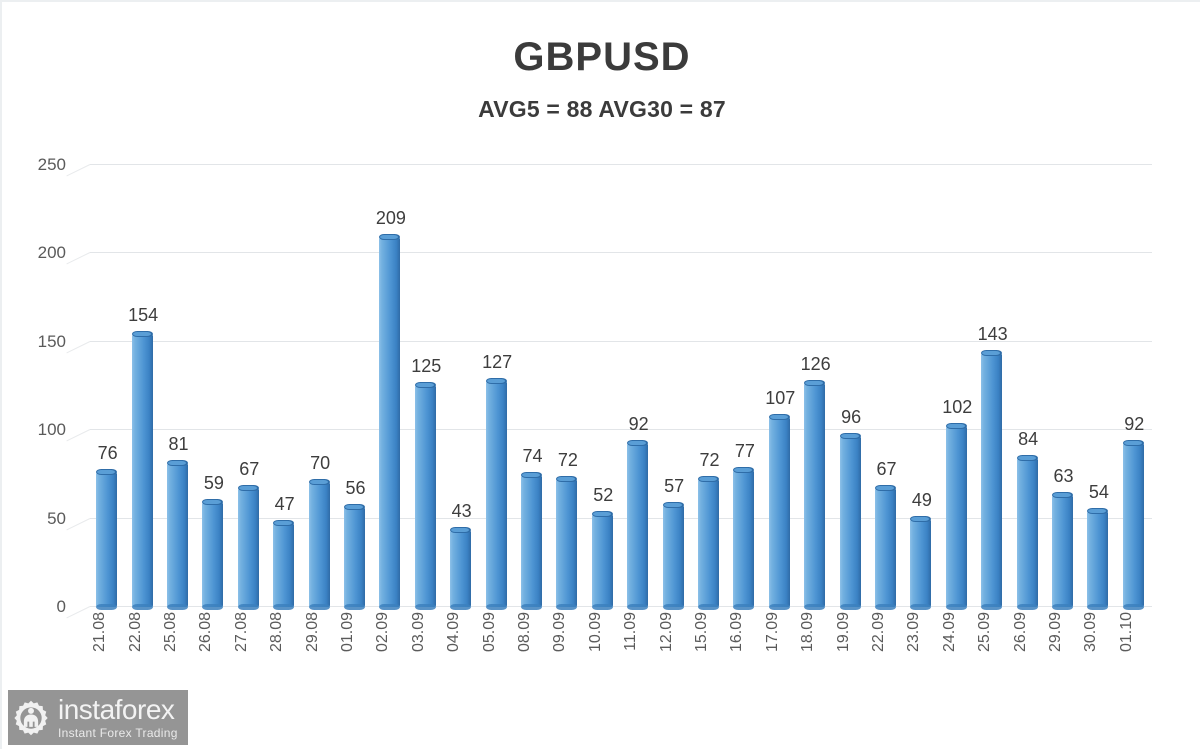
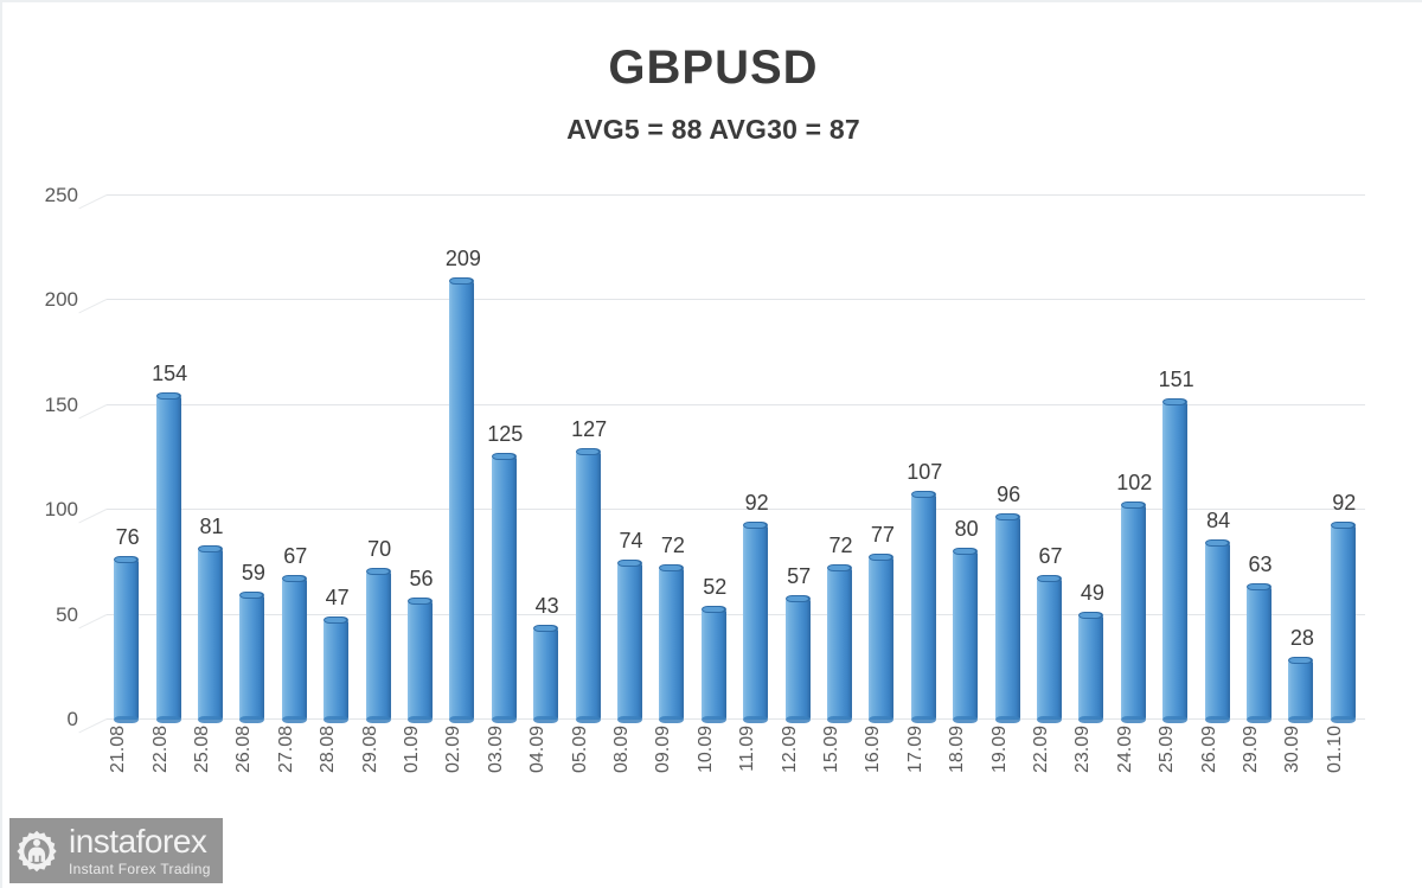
18.09: 126 -> 80
25.09: 143 -> 151
30.09: 54 -> 28
